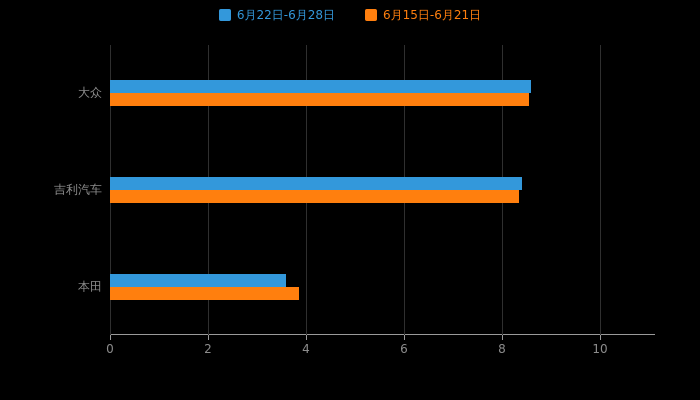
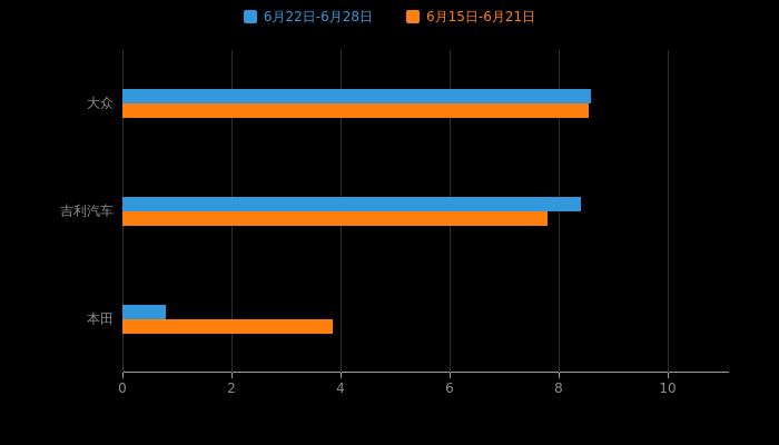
6月15日-6月21日/吉利汽车: 8.3 -> 7.8
6月22日-6月28日/本田: 3.6 -> 0.8
